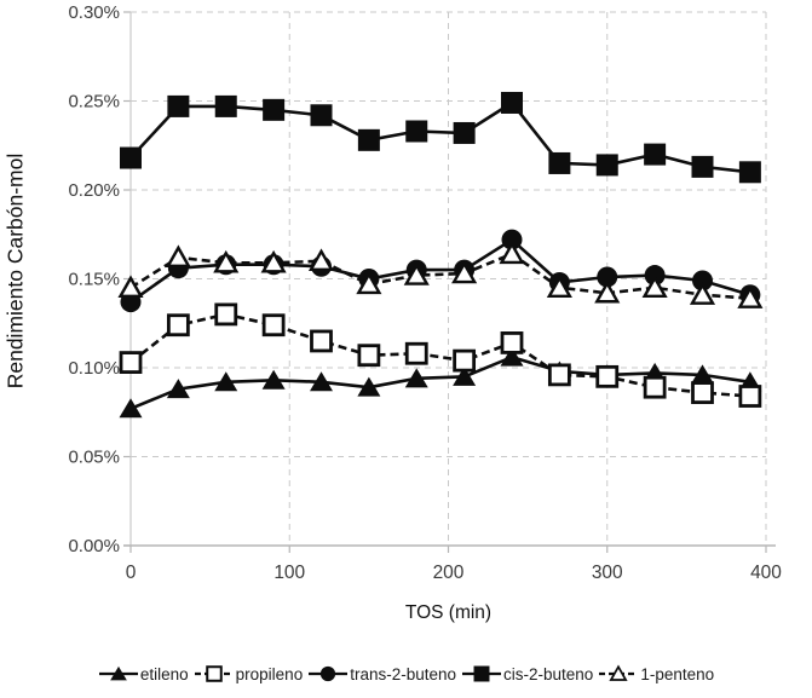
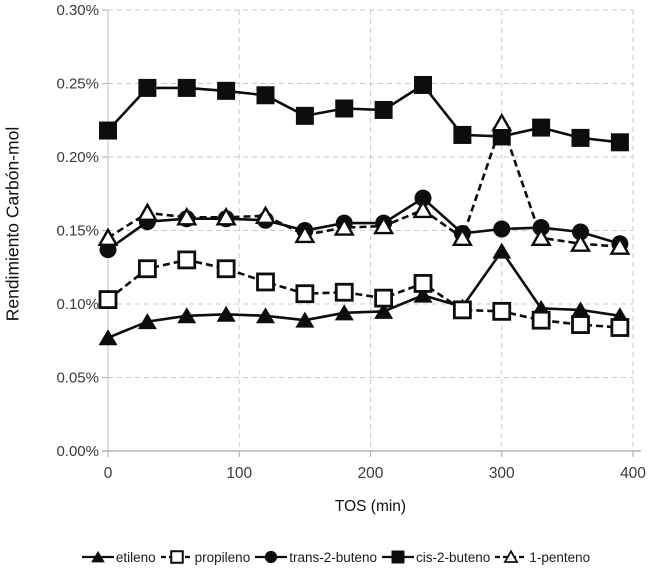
etileno/300: 0.096% -> 0.136%
1-penteno/300: 0.142% -> 0.223%
